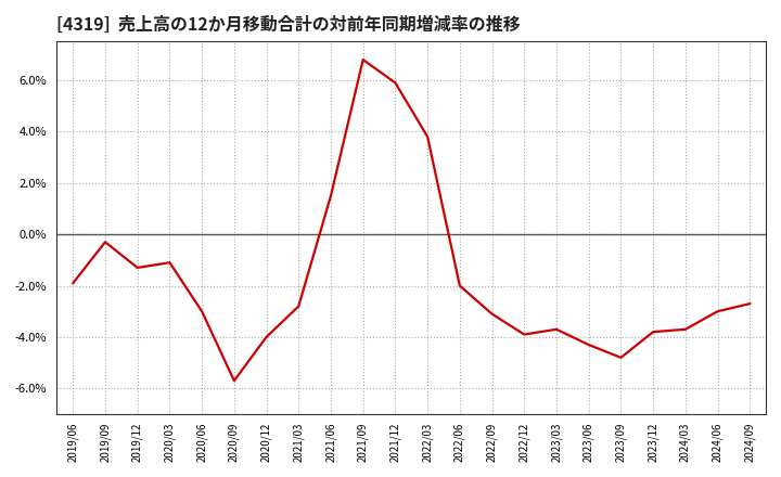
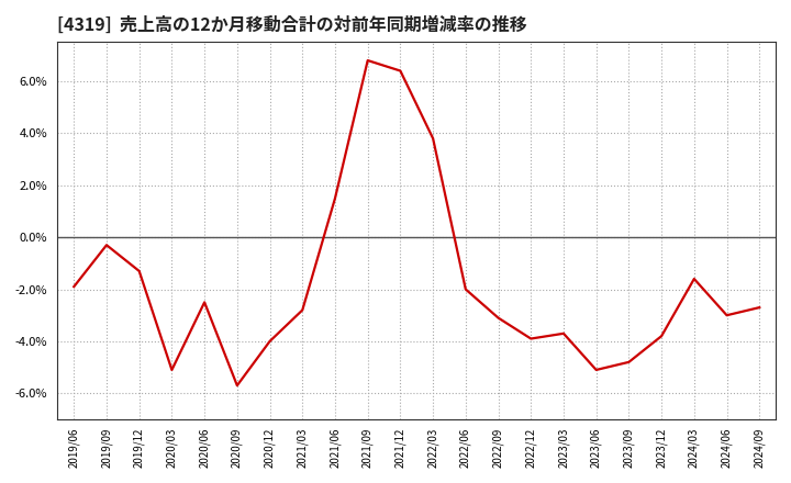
2020/03: -1.1% -> -5.1%
2020/06: -3.0% -> -2.5%
2021/12: 5.9% -> 6.4%
2023/06: -4.3% -> -5.1%
2024/03: -3.7% -> -1.6%
